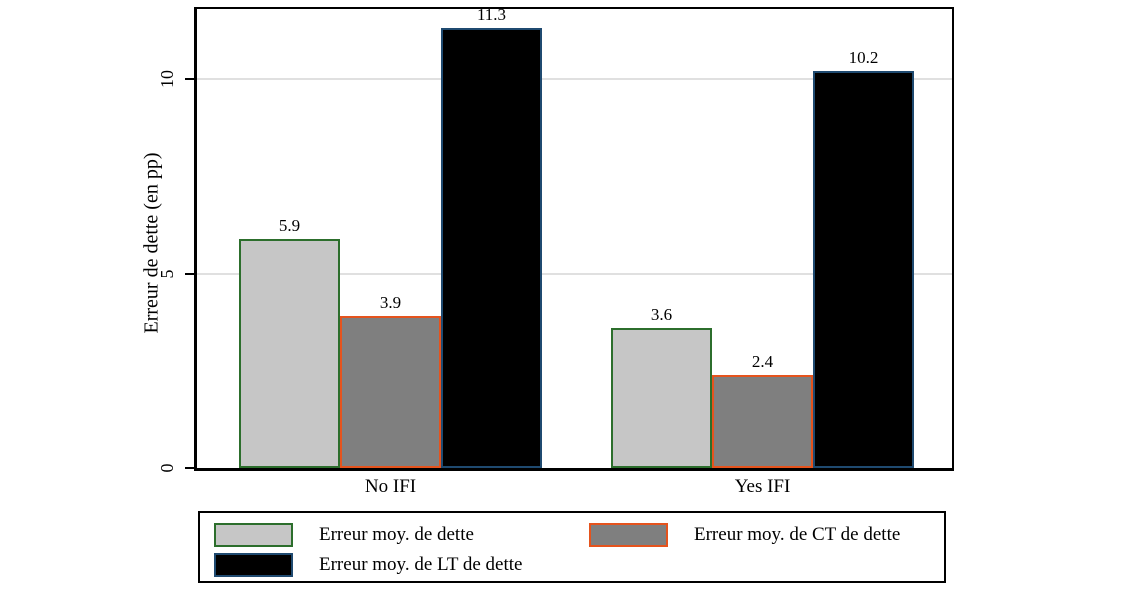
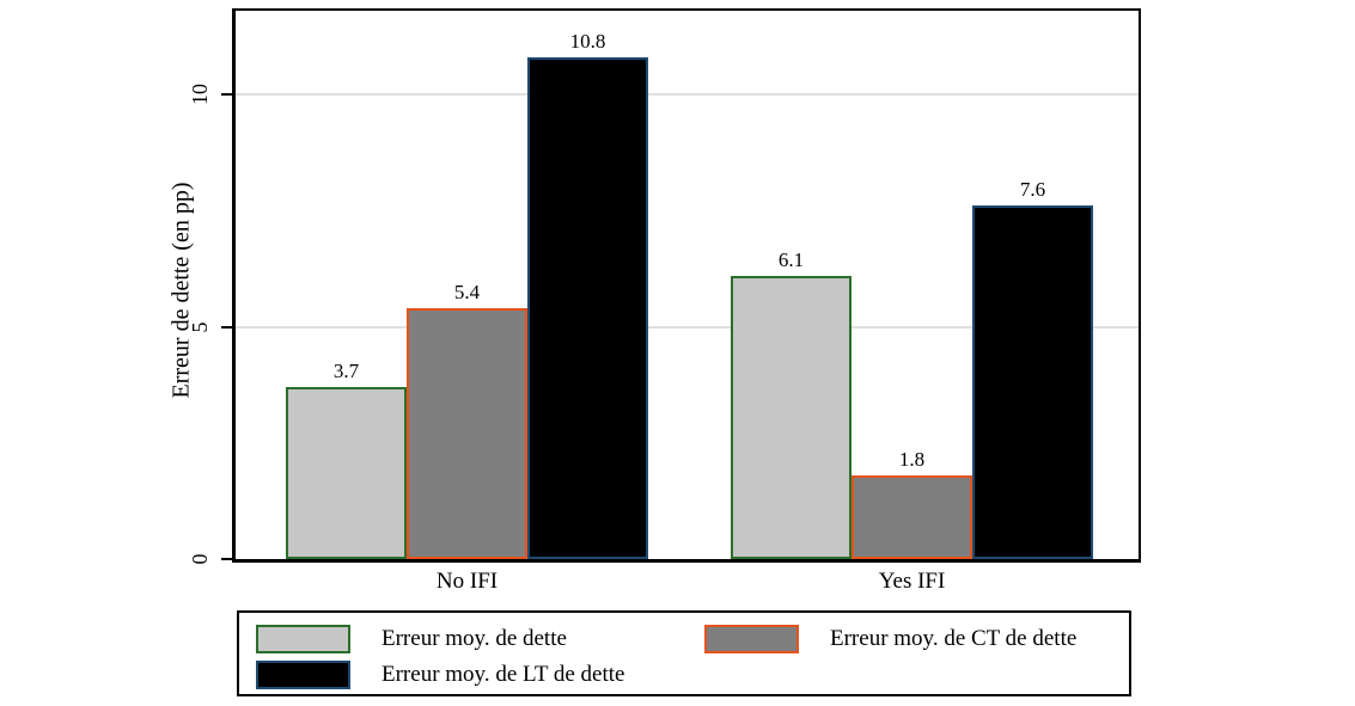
Erreur moy. de dette/No IFI: 5.9 -> 3.7
Erreur moy. de CT de dette/No IFI: 3.9 -> 5.4
Erreur moy. de LT de dette/No IFI: 11.3 -> 10.8
Erreur moy. de dette/Yes IFI: 3.6 -> 6.1
Erreur moy. de CT de dette/Yes IFI: 2.4 -> 1.8
Erreur moy. de LT de dette/Yes IFI: 10.2 -> 7.6
